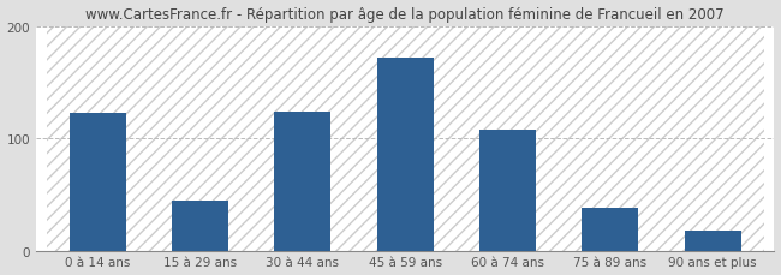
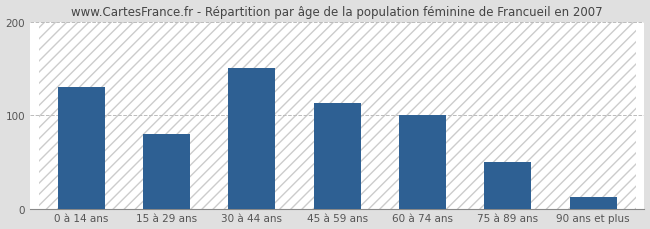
0 à 14 ans: 122 -> 130
15 à 29 ans: 44 -> 80
30 à 44 ans: 124 -> 150
45 à 59 ans: 172 -> 113
60 à 74 ans: 108 -> 100
75 à 89 ans: 38 -> 50
90 ans et plus: 18 -> 12
